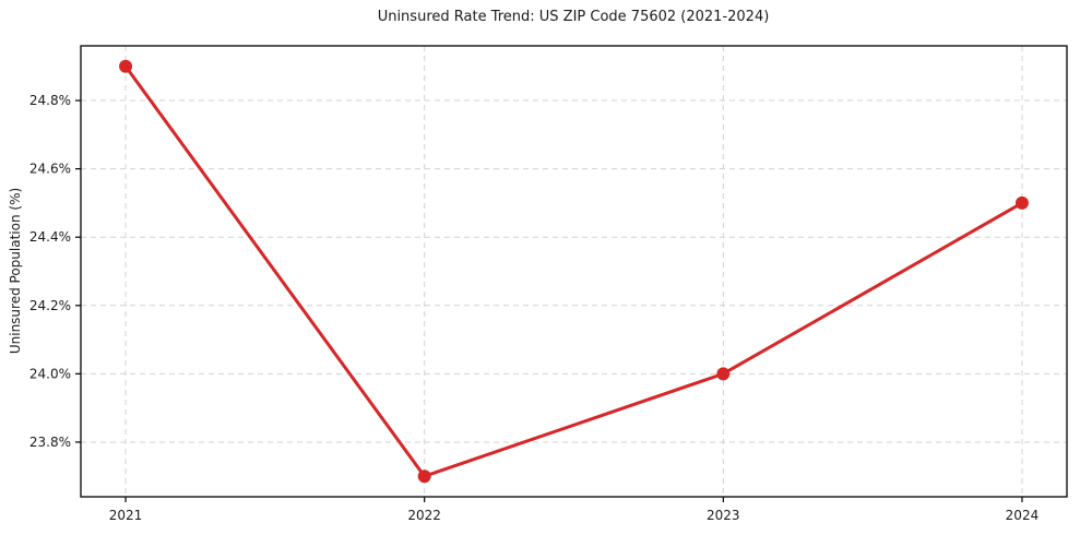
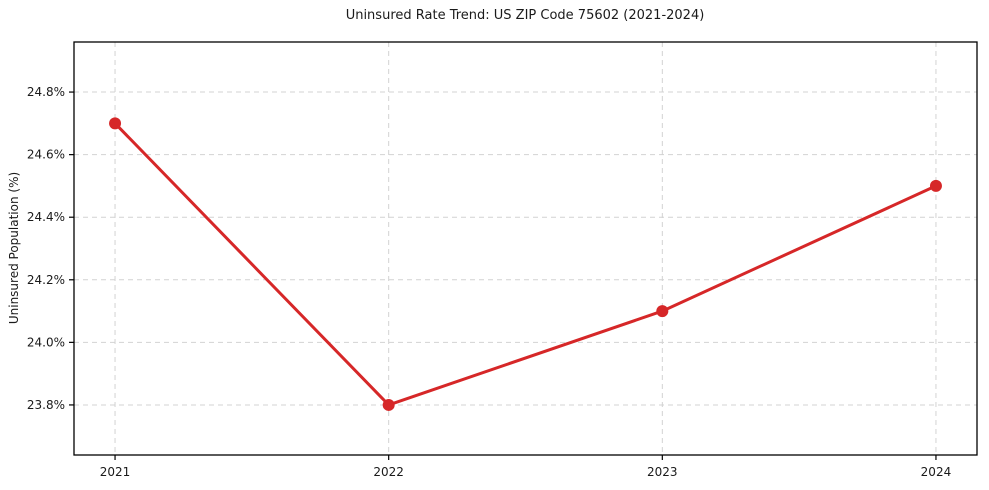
2021: 24.9% -> 24.7%
2022: 23.7% -> 23.8%
2023: 24.0% -> 24.1%
